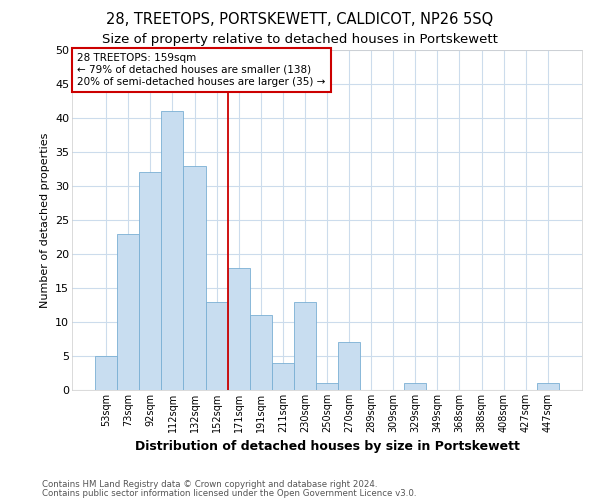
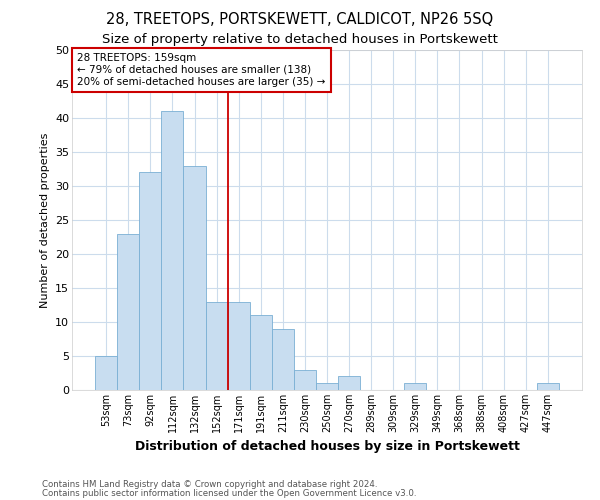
171sqm: 18 -> 13
211sqm: 4 -> 9
230sqm: 13 -> 3
270sqm: 7 -> 2
